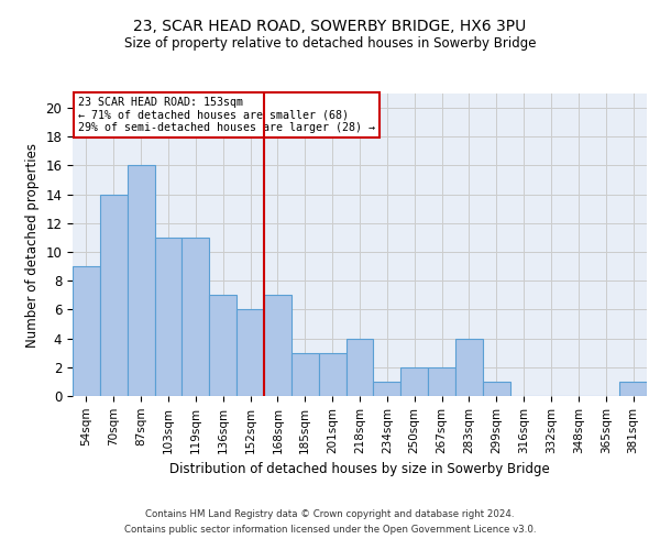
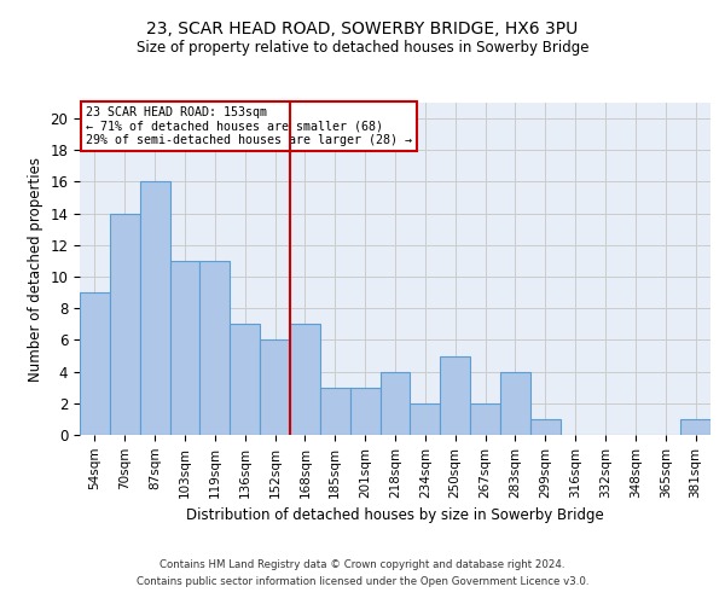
234sqm: 1 -> 2
250sqm: 2 -> 5
